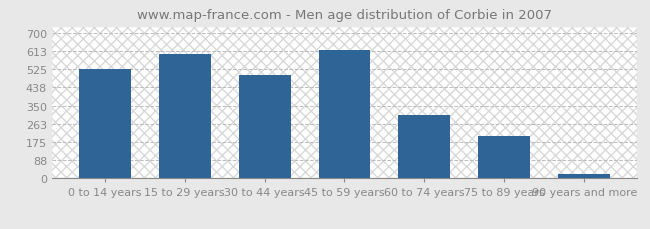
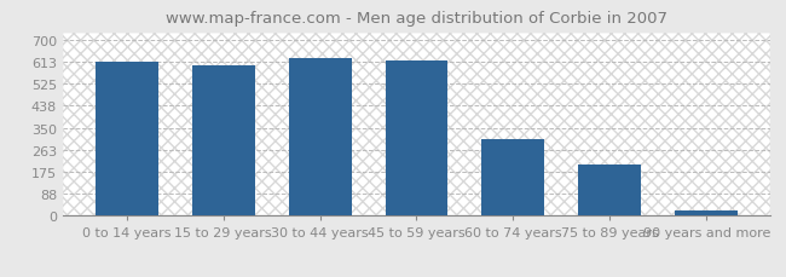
0 to 14 years: 525 -> 615
30 to 44 years: 495 -> 625
